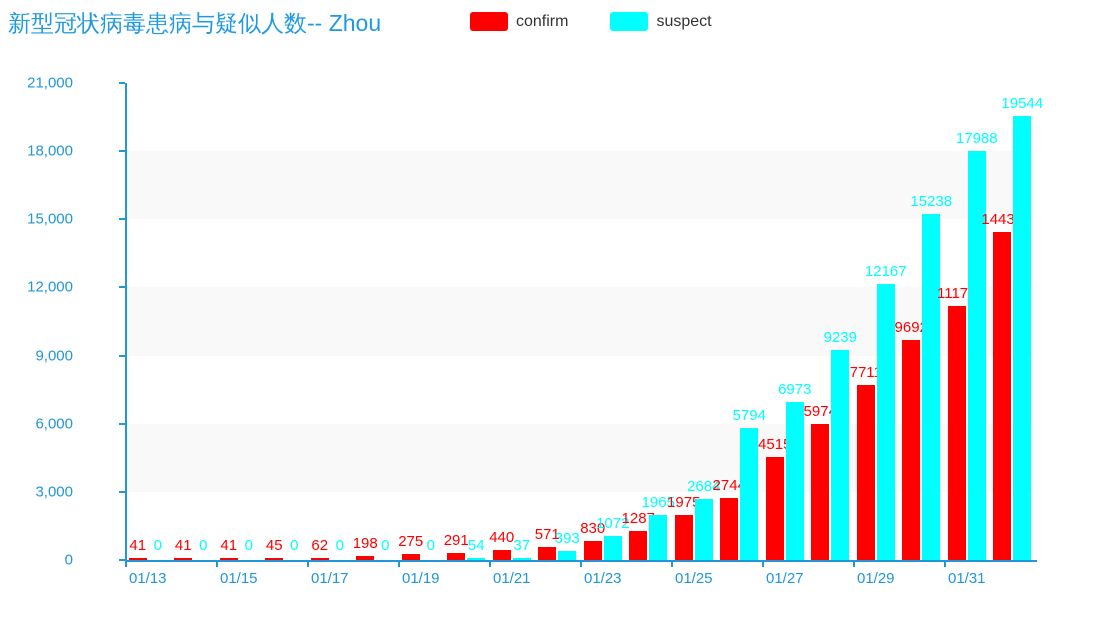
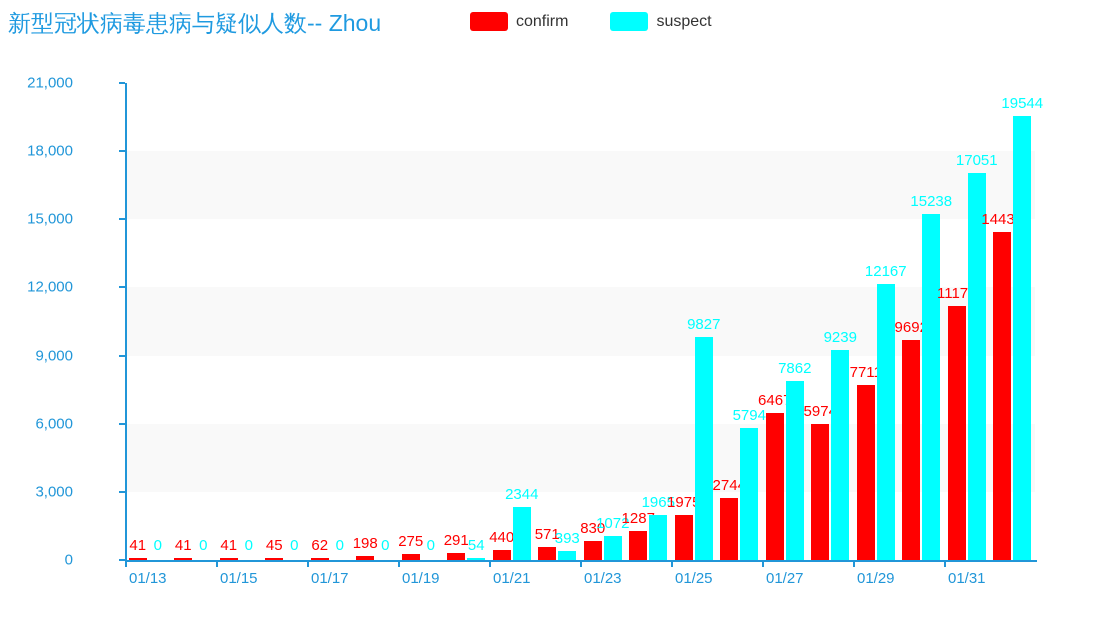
suspect/01/21: 37 -> 2344
suspect/01/25: 2684 -> 9827
confirm/01/27: 4515 -> 6467
suspect/01/27: 6973 -> 7862
suspect/01/31: 17988 -> 17051
